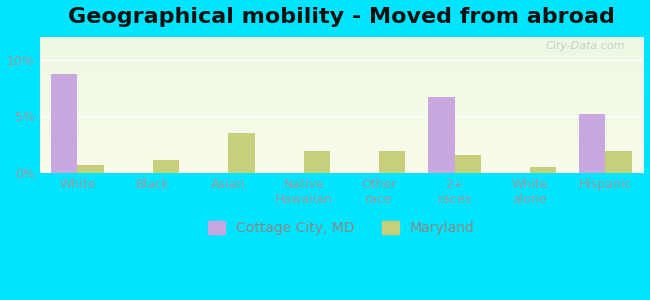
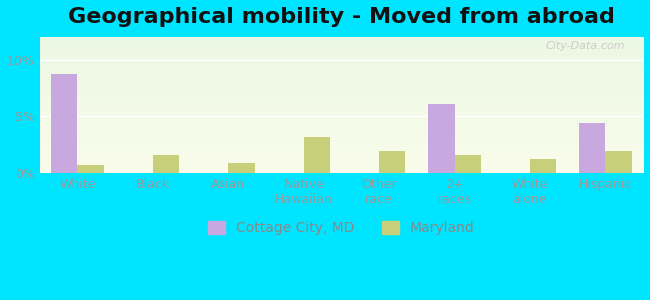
Maryland/Black: 1.1% -> 1.6%
Maryland/Asian: 3.5% -> 0.9%
Maryland/Native Hawaiian: 1.9% -> 3.2%
Cottage City, MD/2+ races: 6.7% -> 6.1%
Maryland/White alone: 0.5% -> 1.2%
Cottage City, MD/Hispanic: 5.2% -> 4.4%
